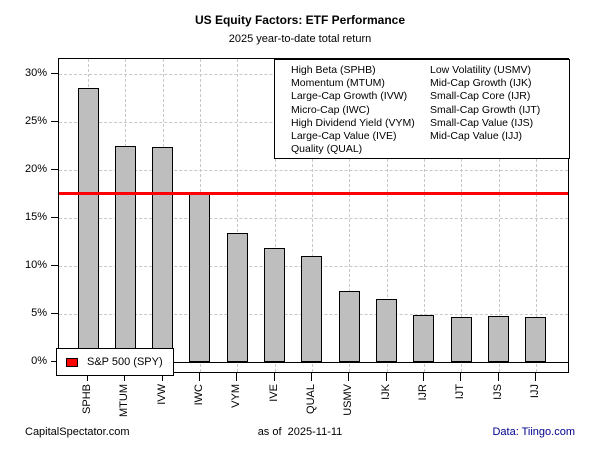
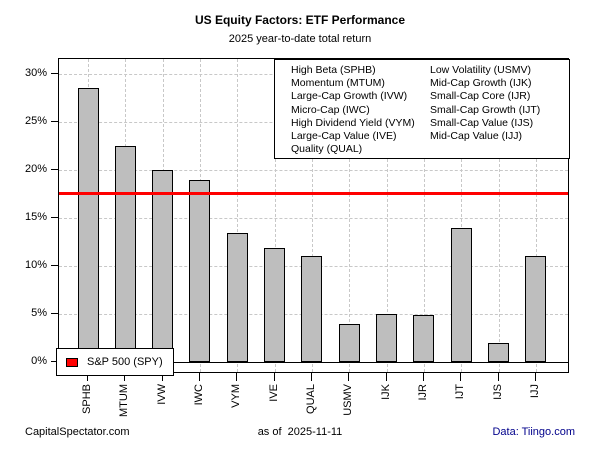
IVW: 22% -> 20%
IWC: 18% -> 19%
USMV: 7% -> 4%
IJK: 7% -> 5%
IJT: 5% -> 14%
IJS: 5% -> 2%
IJJ: 5% -> 11%
